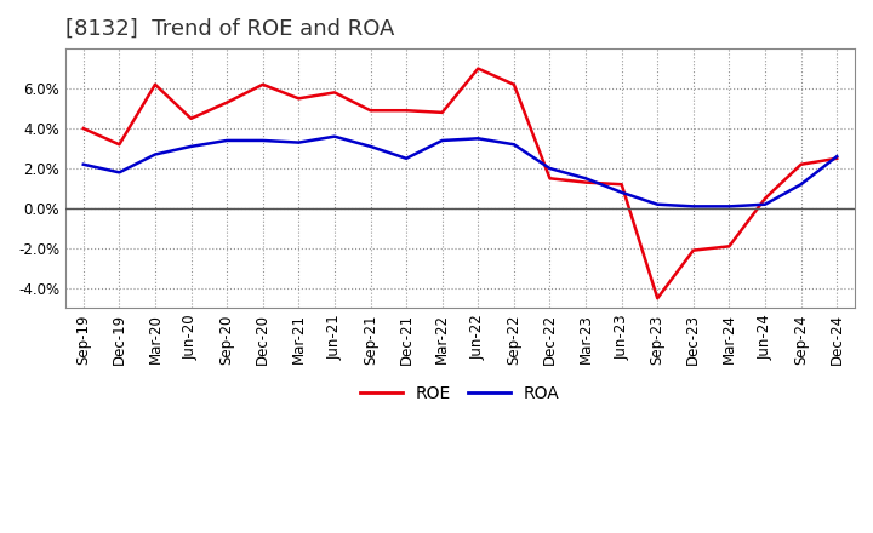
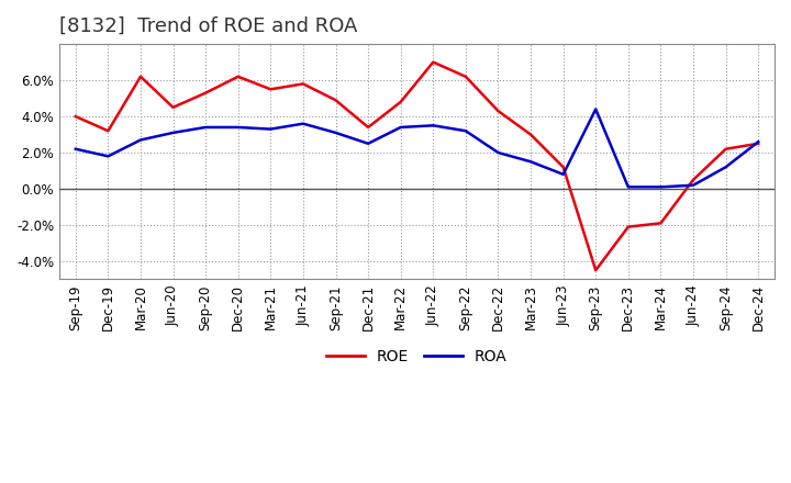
ROE/Dec-21: 4.9% -> 3.4%
ROE/Dec-22: 1.5% -> 4.3%
ROE/Mar-23: 1.3% -> 3.0%
ROA/Sep-23: 0.2% -> 4.4%
